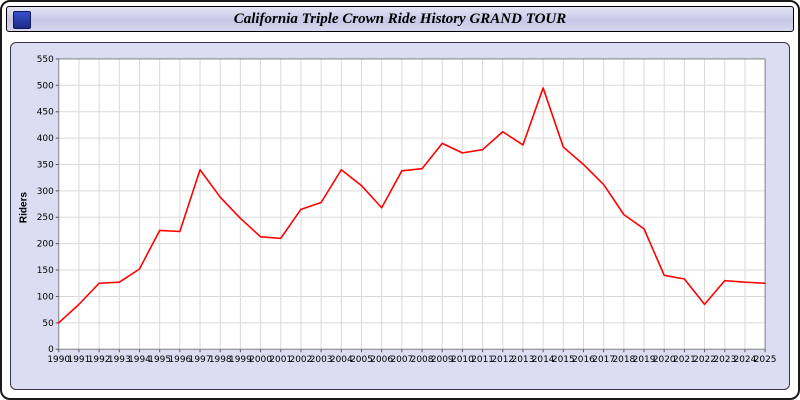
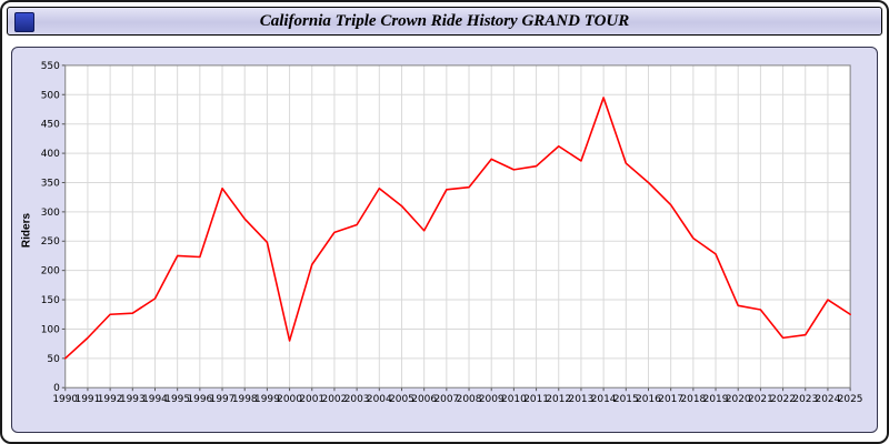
2000: 210 -> 80
2023: 130 -> 90
2024: 130 -> 150
